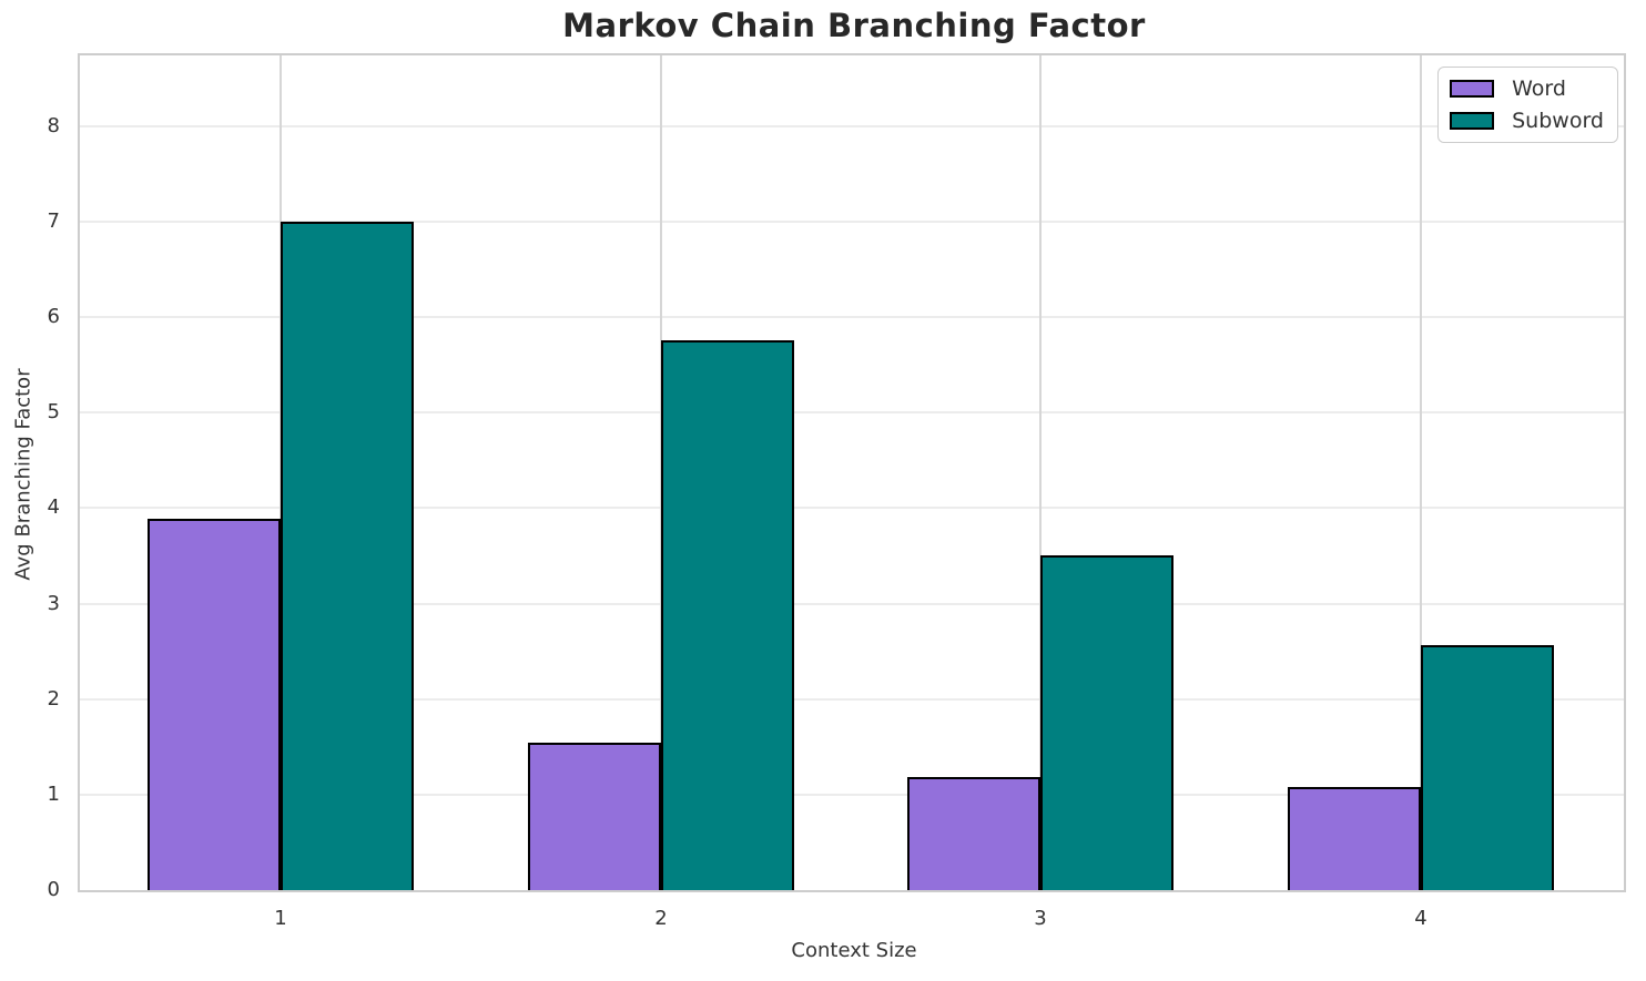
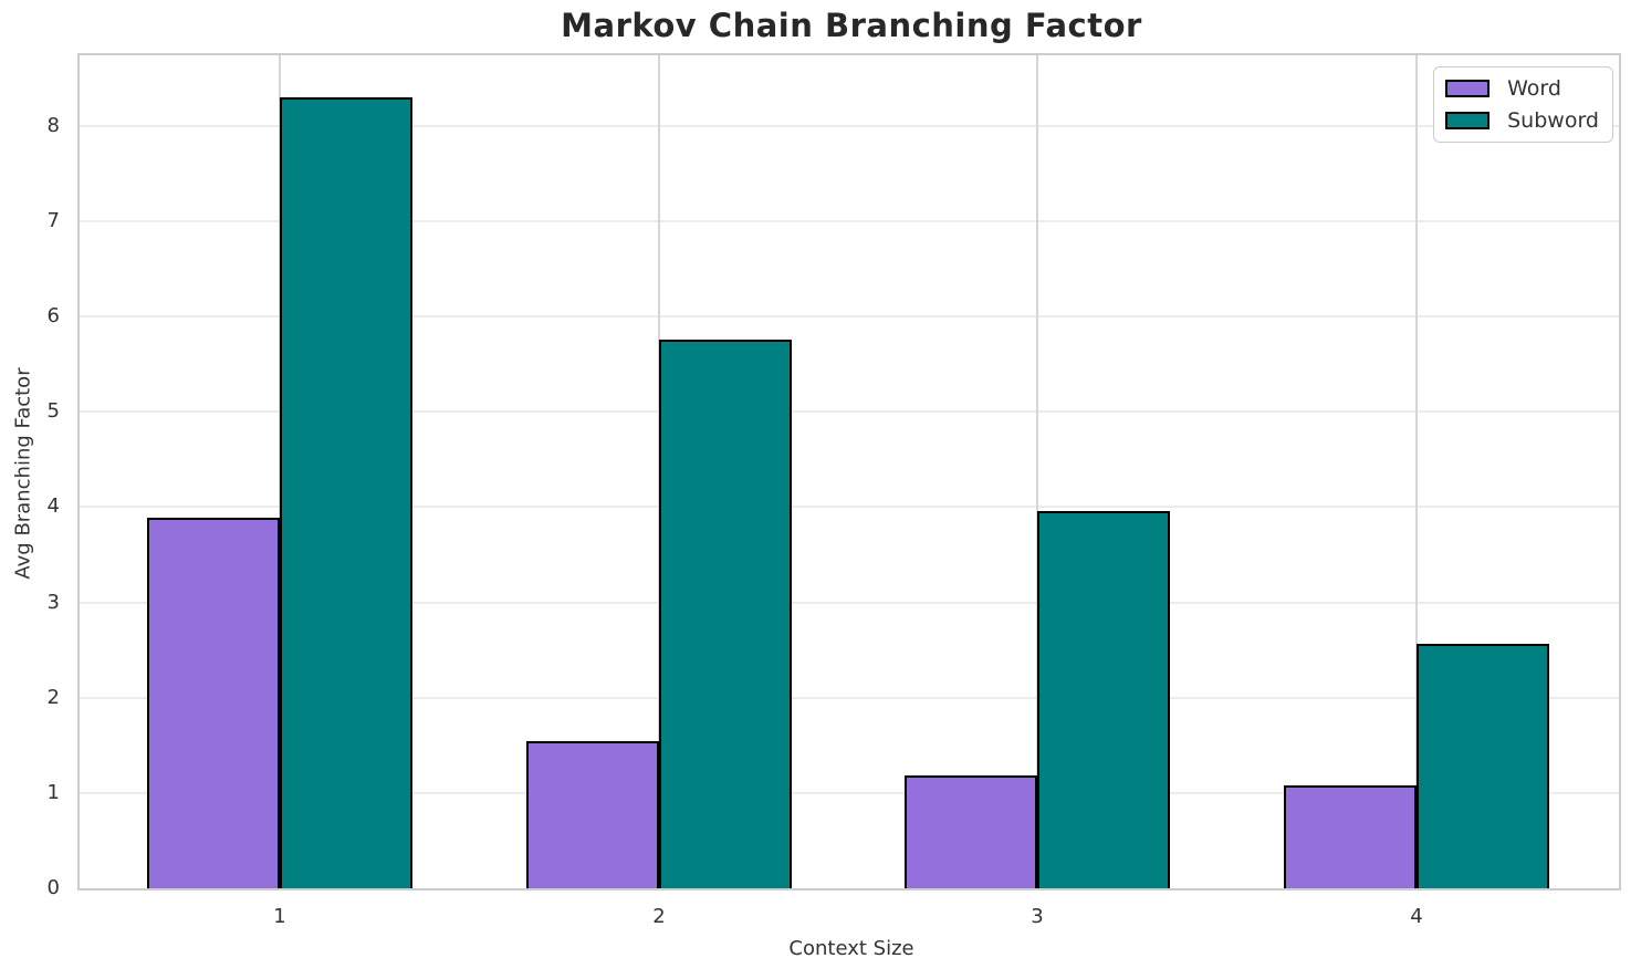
Subword/1: 7.0 -> 8.3
Subword/3: 3.5 -> 4.0
